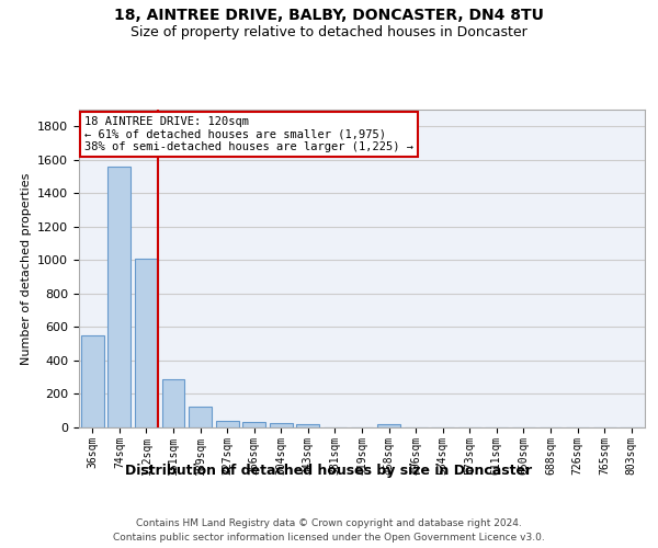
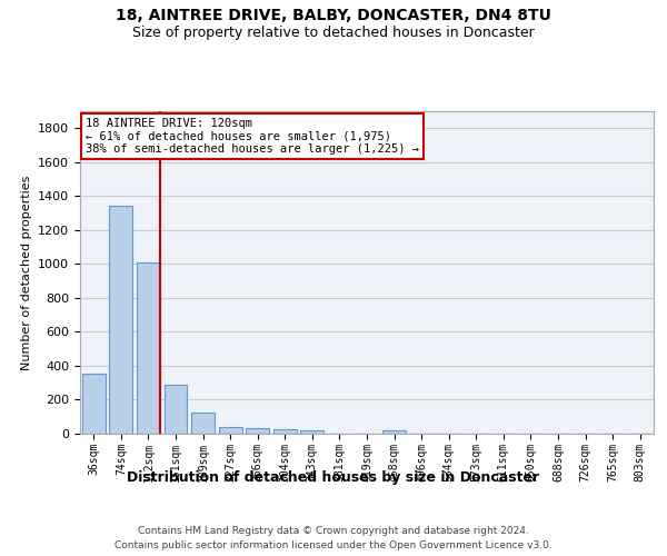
36sqm: 550 -> 360
74sqm: 1560 -> 1340
